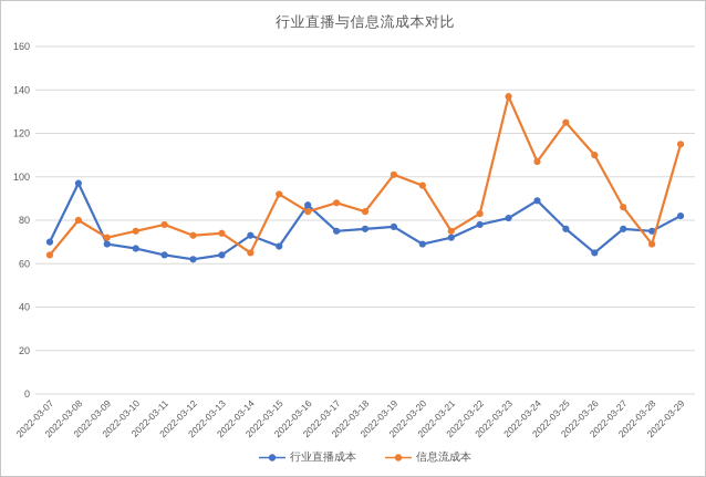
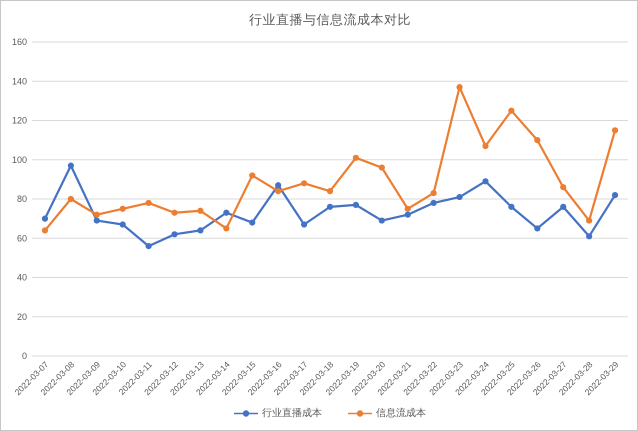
行业直播成本/2022-03-11: 64 -> 56
行业直播成本/2022-03-17: 75 -> 67
行业直播成本/2022-03-28: 75 -> 61
